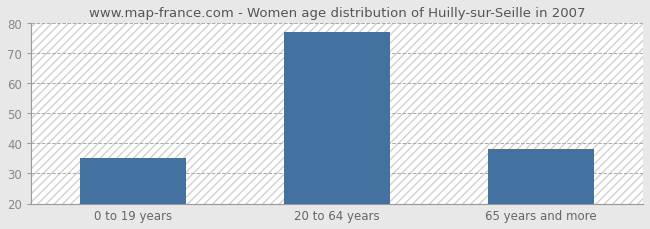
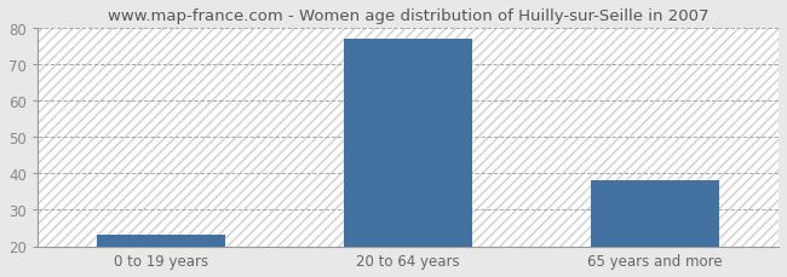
0 to 19 years: 35 -> 23
